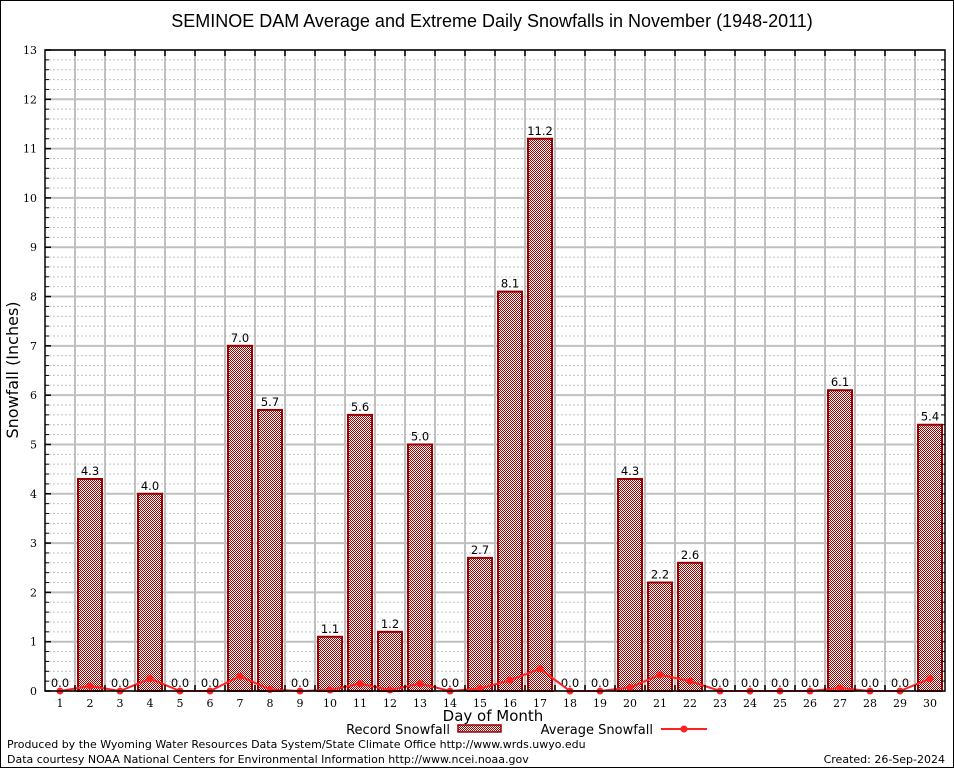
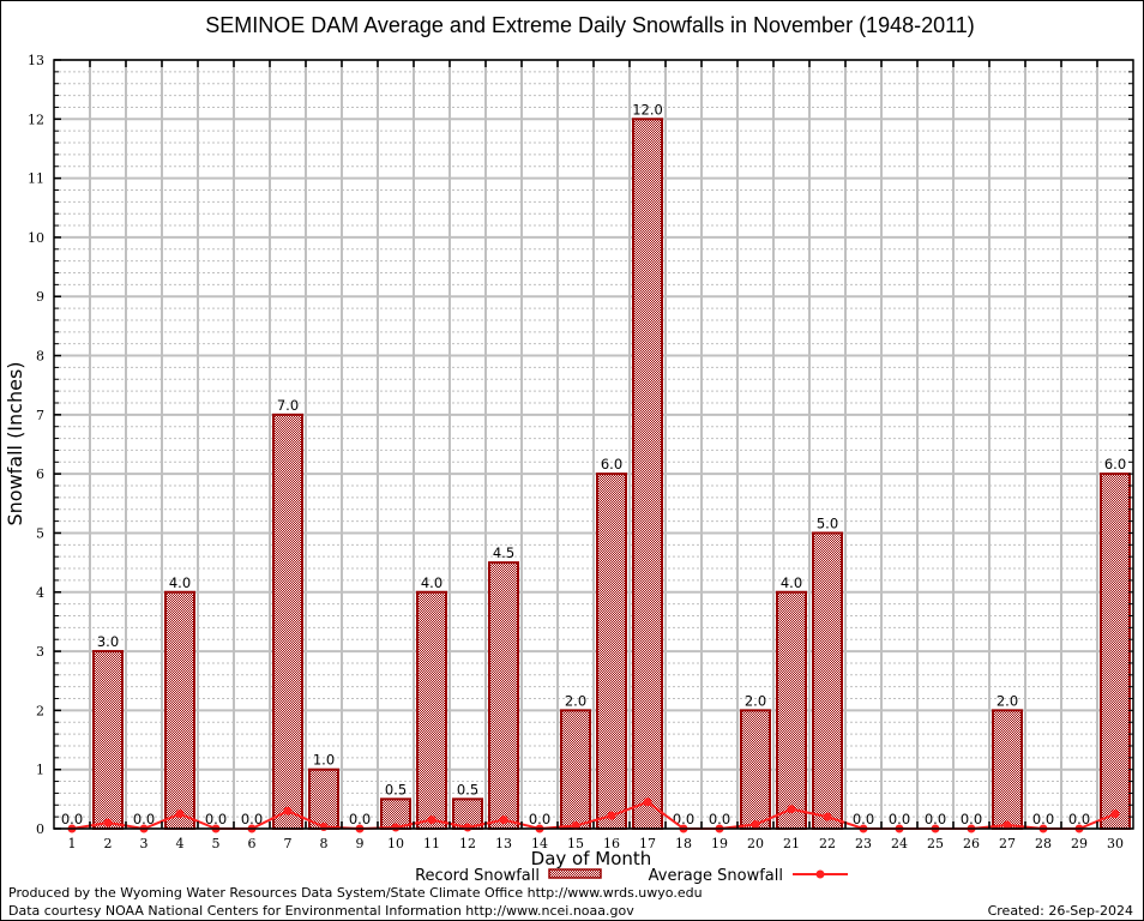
Record Snowfall/2: 4.3 -> 3.0
Record Snowfall/8: 5.7 -> 1.0
Record Snowfall/10: 1.1 -> 0.5
Record Snowfall/11: 5.6 -> 4.0
Record Snowfall/12: 1.2 -> 0.5
Record Snowfall/13: 5.0 -> 4.5
Record Snowfall/15: 2.7 -> 2.0
Record Snowfall/16: 8.1 -> 6.0
Record Snowfall/17: 11.2 -> 12.0
Record Snowfall/20: 4.3 -> 2.0
Record Snowfall/21: 2.2 -> 4.0
Record Snowfall/22: 2.6 -> 5.0
Record Snowfall/27: 6.1 -> 2.0
Record Snowfall/30: 5.4 -> 6.0
